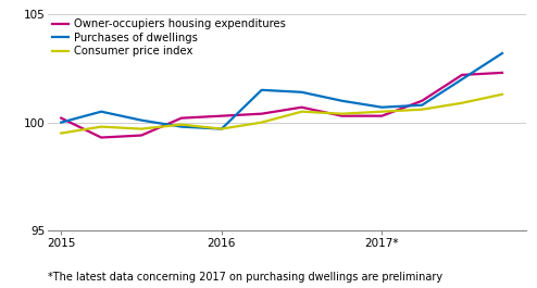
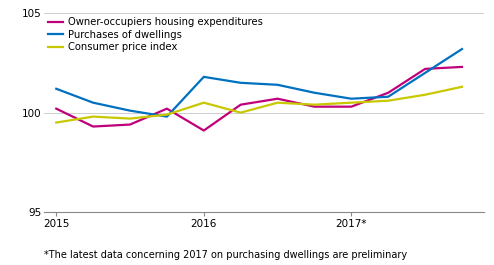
Purchases of dwellings/2015: 100.0 -> 101.2
Owner-occupiers housing expenditures/2016: 100.3 -> 99.1
Purchases of dwellings/2016: 99.7 -> 101.8
Consumer price index/2016: 99.7 -> 100.5
